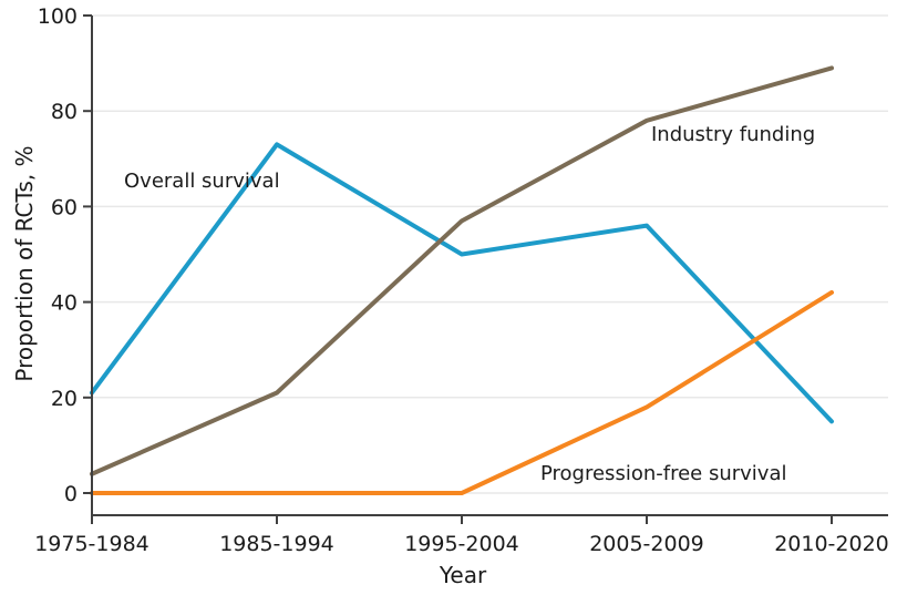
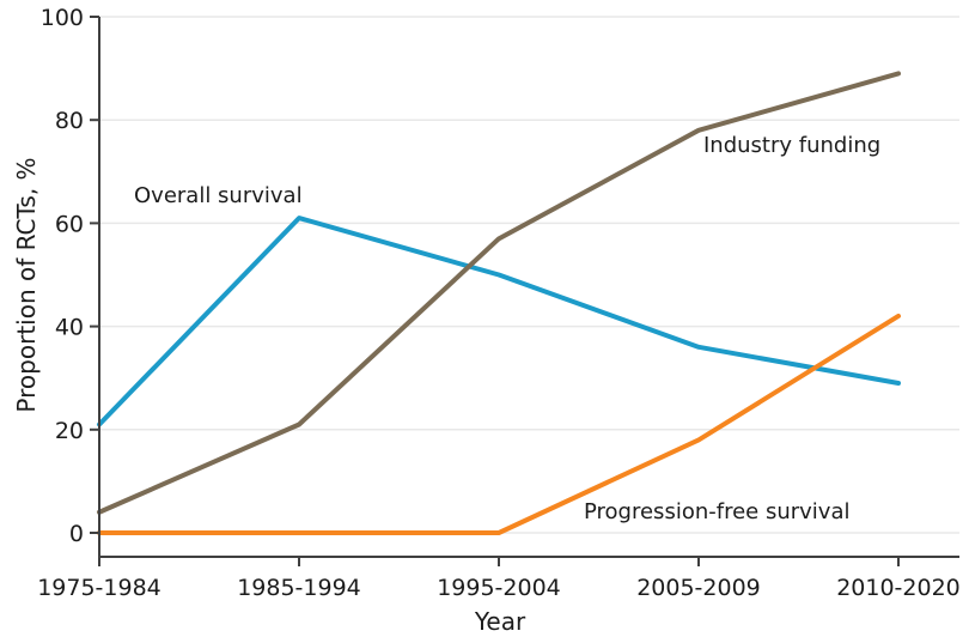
Overall survival/1985-1994: 73 -> 61
Overall survival/2005-2009: 56 -> 36
Overall survival/2010-2020: 15 -> 29
